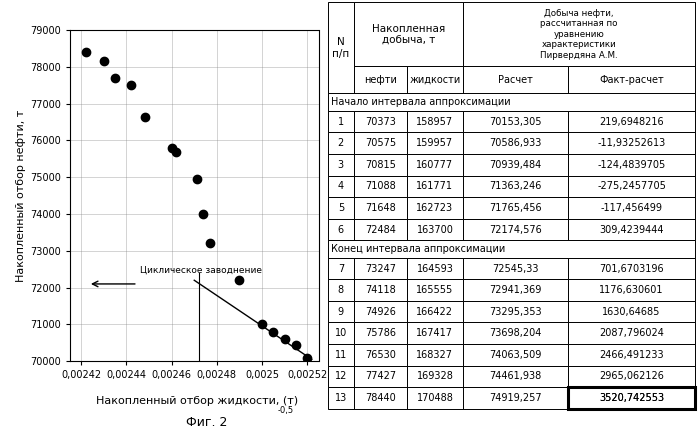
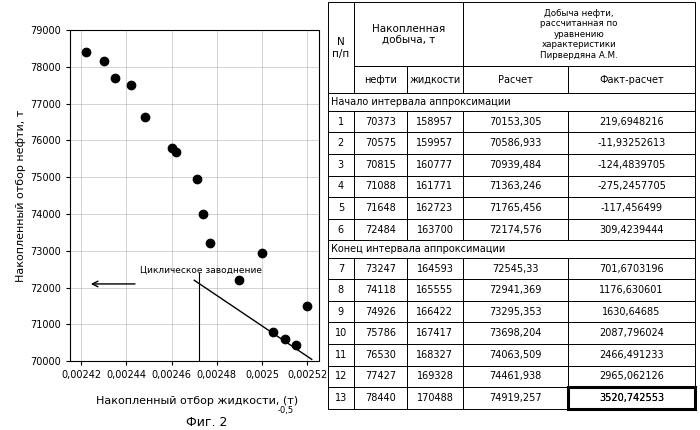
0,0025: 71000 -> 72950
0,00252: 70100 -> 71500
